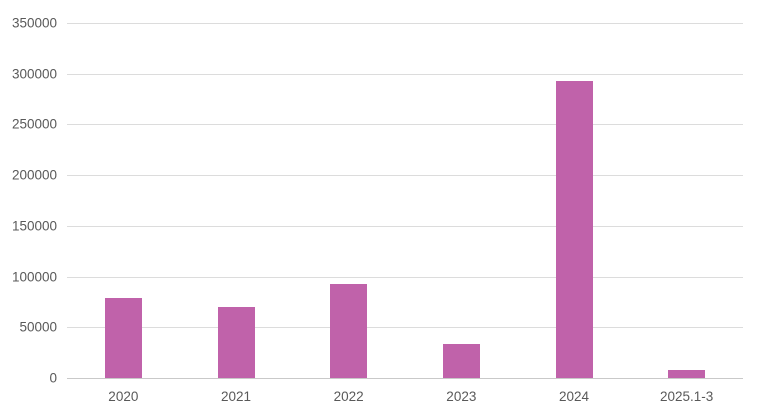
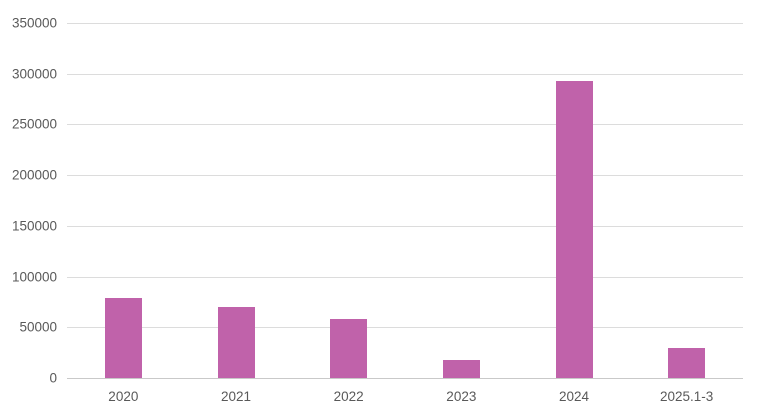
2022: 93000 -> 58000
2023: 34000 -> 18000
2025.1-3: 8000 -> 30000
